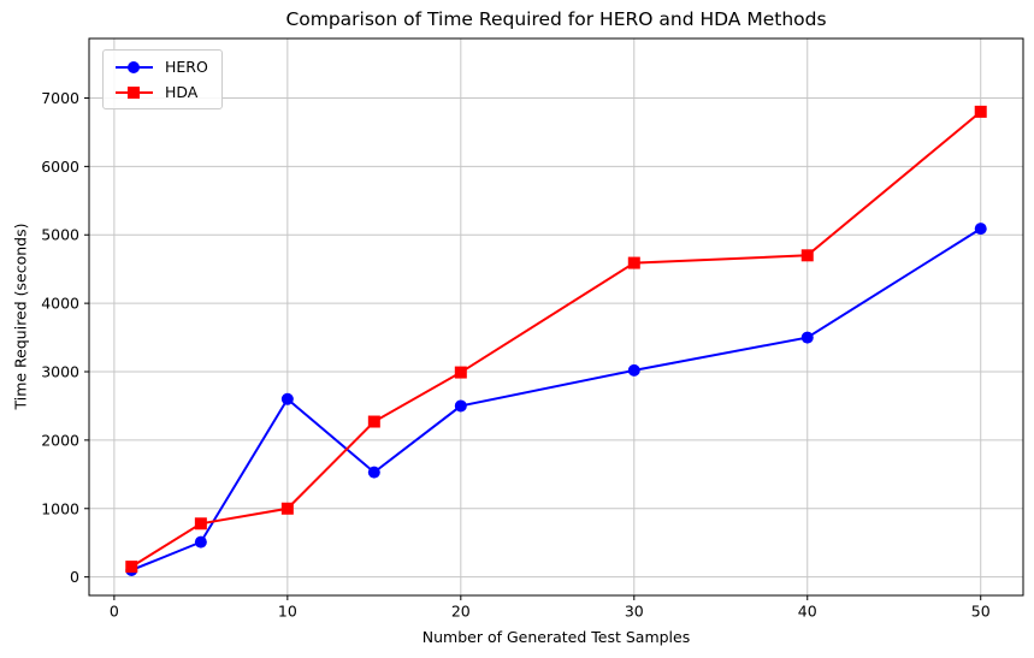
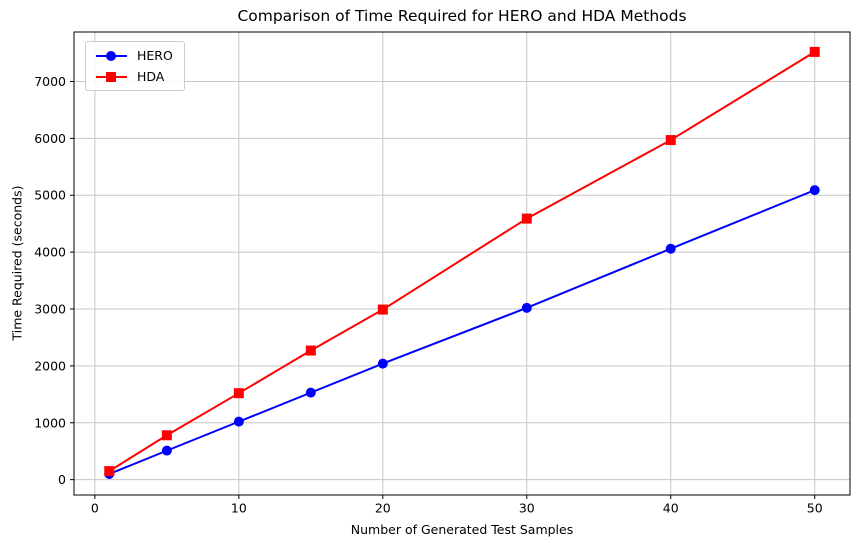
HERO/10: 2600 -> 1000
HDA/10: 1000 -> 1500
HERO/20: 2500 -> 2000
HERO/40: 3500 -> 4100
HDA/40: 4700 -> 6000
HDA/50: 6800 -> 7500
